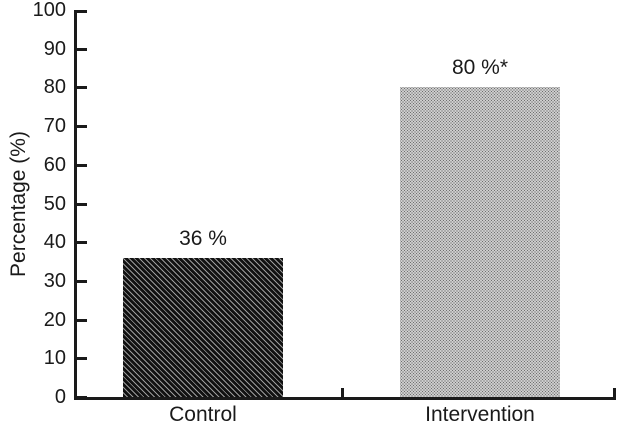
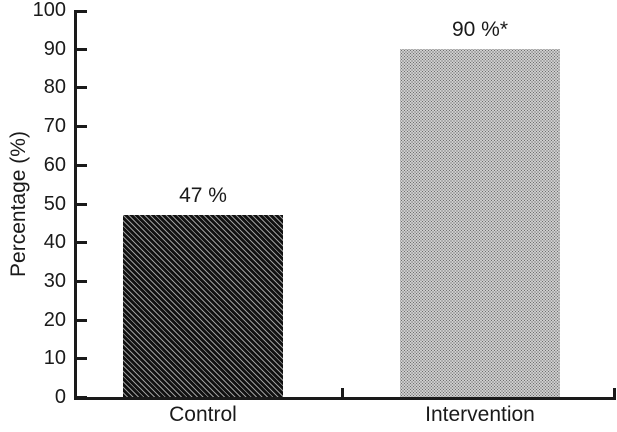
Control: 36 -> 47
Intervention: 80 -> 90
